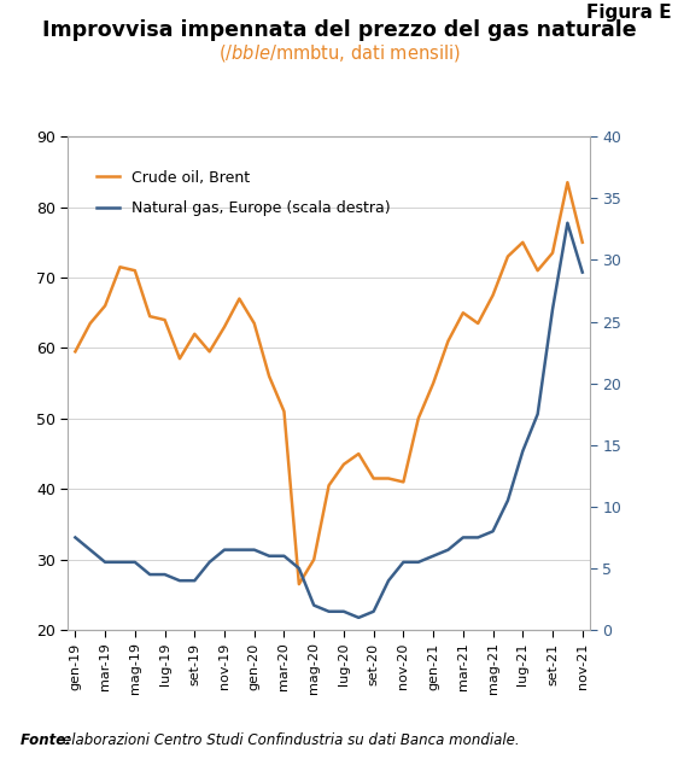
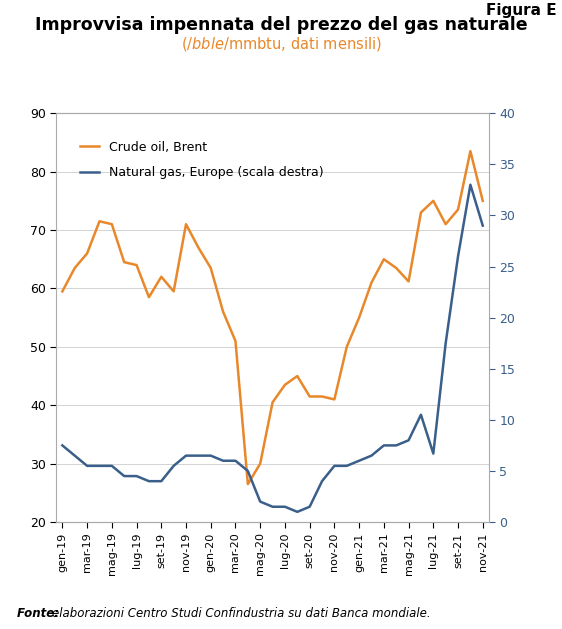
Crude oil, Brent/nov-19: 63.0 -> 71.0
Crude oil, Brent/mag-21: 67.5 -> 61.2
Natural gas, Europe (scala destra)/lug-21: 14.5 -> 6.7
